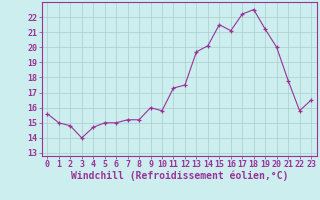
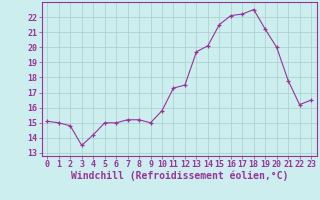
0: 15.6 -> 15.1
3: 14.0 -> 13.5
4: 14.7 -> 14.2
9: 16.0 -> 15.0
16: 21.1 -> 22.1
22: 15.8 -> 16.2
